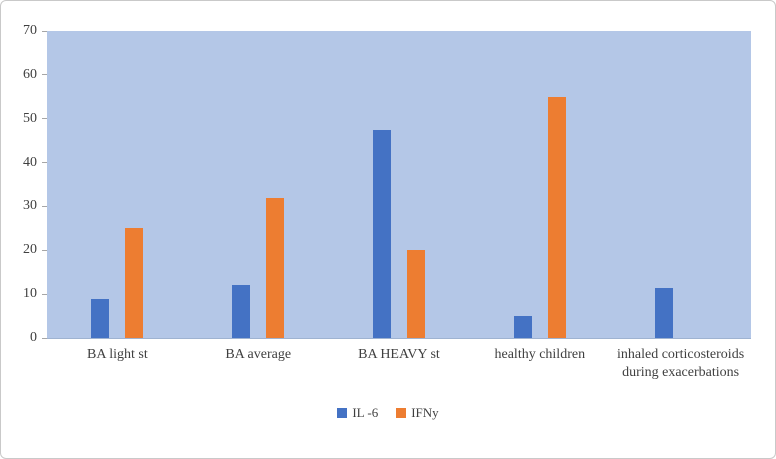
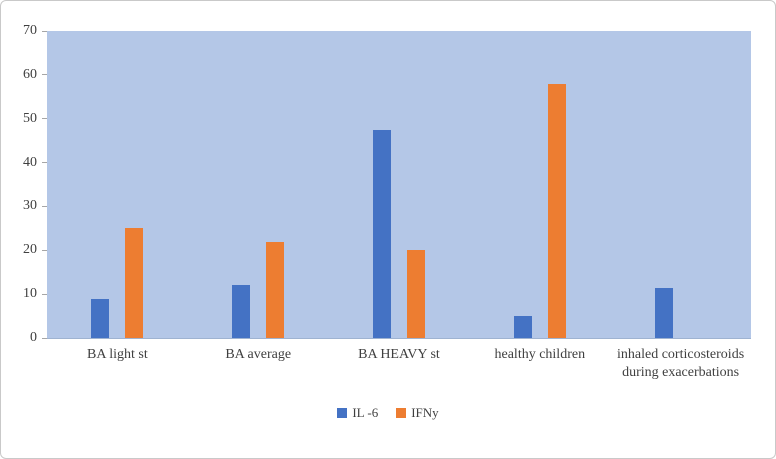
IFNy/BA average: 32 -> 22
IFNy/healthy children: 55 -> 58
